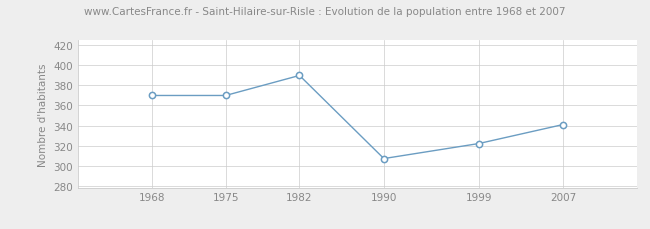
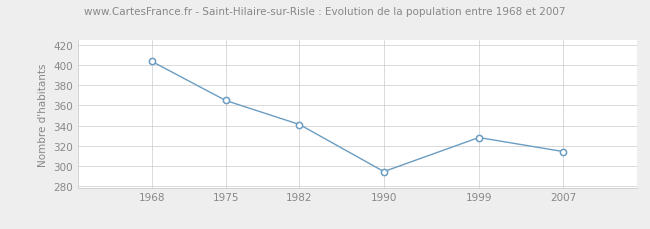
1968: 370 -> 404
1975: 370 -> 365
1982: 390 -> 341
1990: 307 -> 294
1999: 322 -> 328
2007: 341 -> 314
